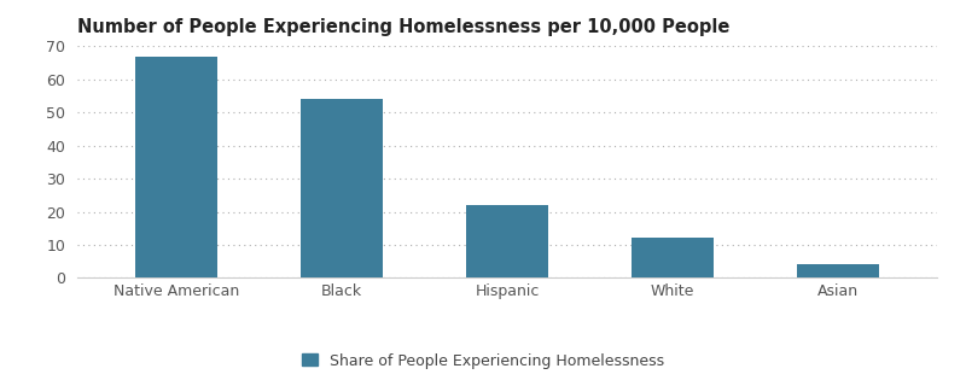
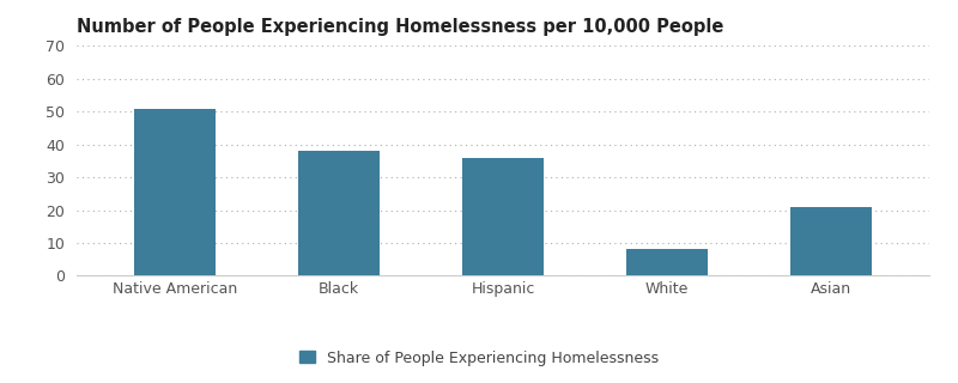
Native American: 67 -> 51
Black: 54 -> 38
Hispanic: 22 -> 36
White: 12 -> 8
Asian: 4 -> 21
